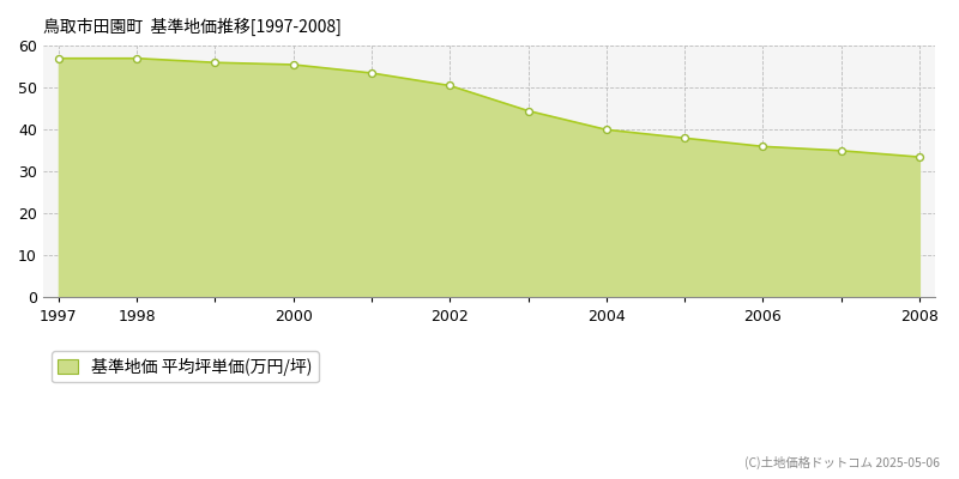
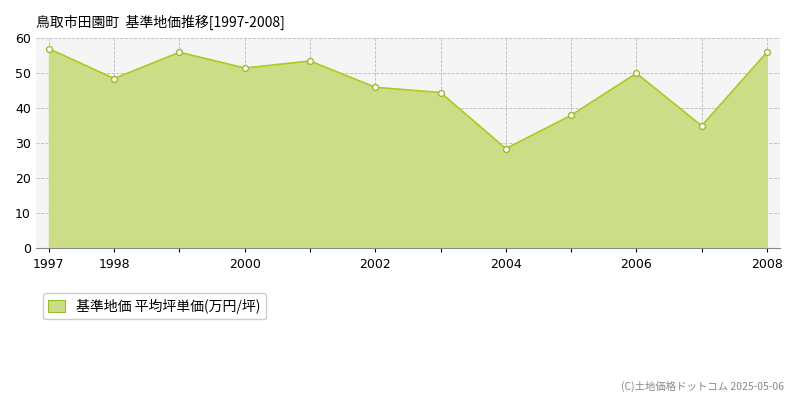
1998: 57.0 -> 48.5
2000: 55.5 -> 51.5
2002: 50.5 -> 46.0
2004: 40.0 -> 28.5
2006: 36.0 -> 50.0
2008: 33.5 -> 56.0
